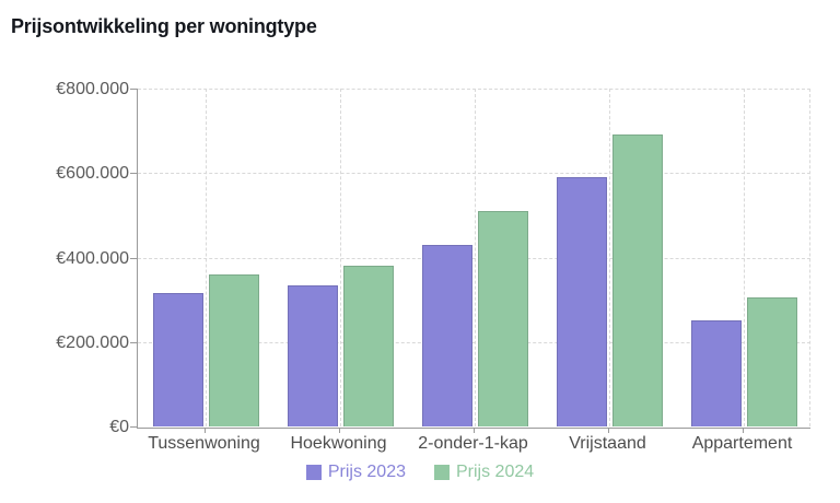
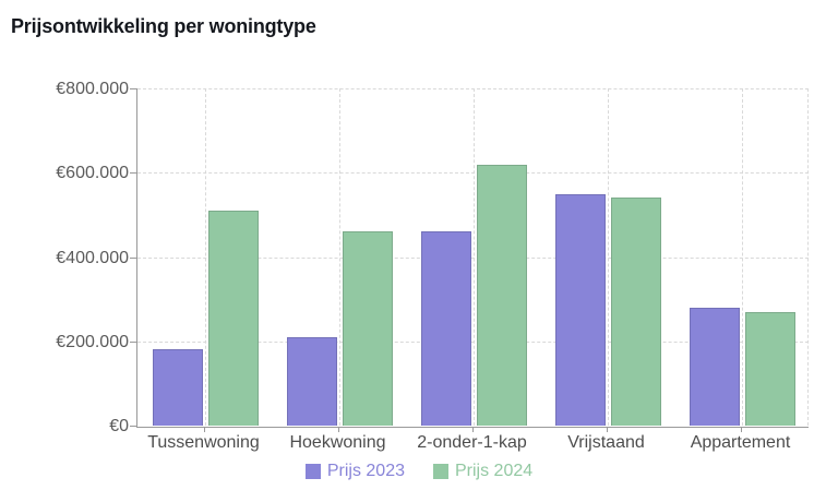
Prijs 2023/Tussenwoning: €320000 -> €180000
Prijs 2024/Tussenwoning: €360000 -> €510000
Prijs 2023/Hoekwoning: €340000 -> €210000
Prijs 2024/Hoekwoning: €380000 -> €460000
Prijs 2023/2-onder-1-kap: €430000 -> €460000
Prijs 2024/2-onder-1-kap: €510000 -> €620000
Prijs 2023/Vrijstaand: €590000 -> €550000
Prijs 2024/Vrijstaand: €690000 -> €540000
Prijs 2023/Appartement: €250000 -> €280000
Prijs 2024/Appartement: €300000 -> €270000
